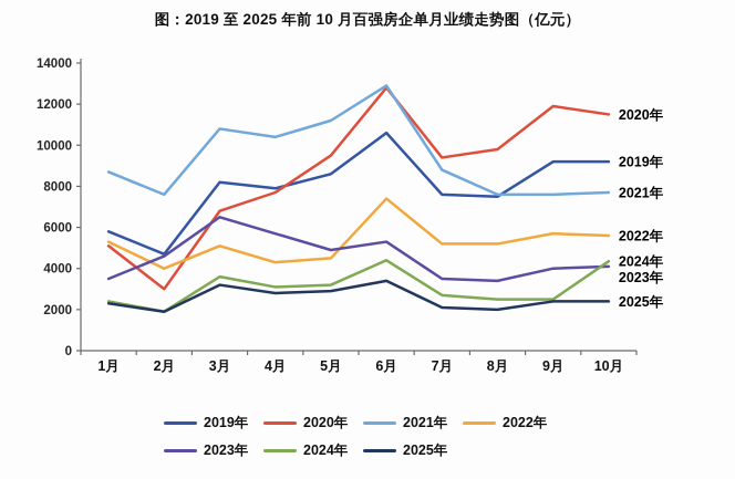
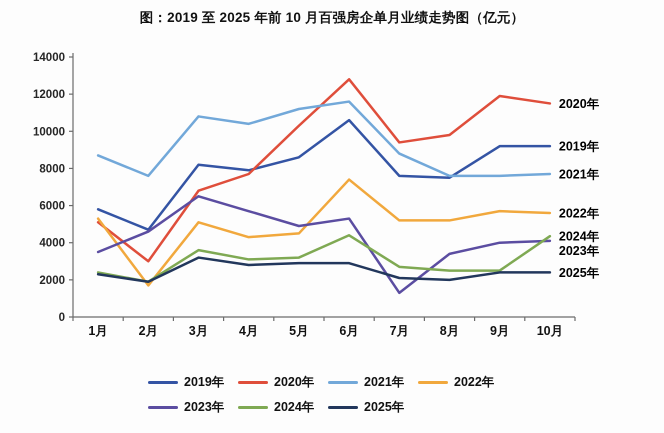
2022年/2月: 4000 -> 1700
2020年/5月: 9500 -> 10300
2021年/6月: 12900 -> 11600
2025年/6月: 3400 -> 2900
2023年/7月: 3500 -> 1300
